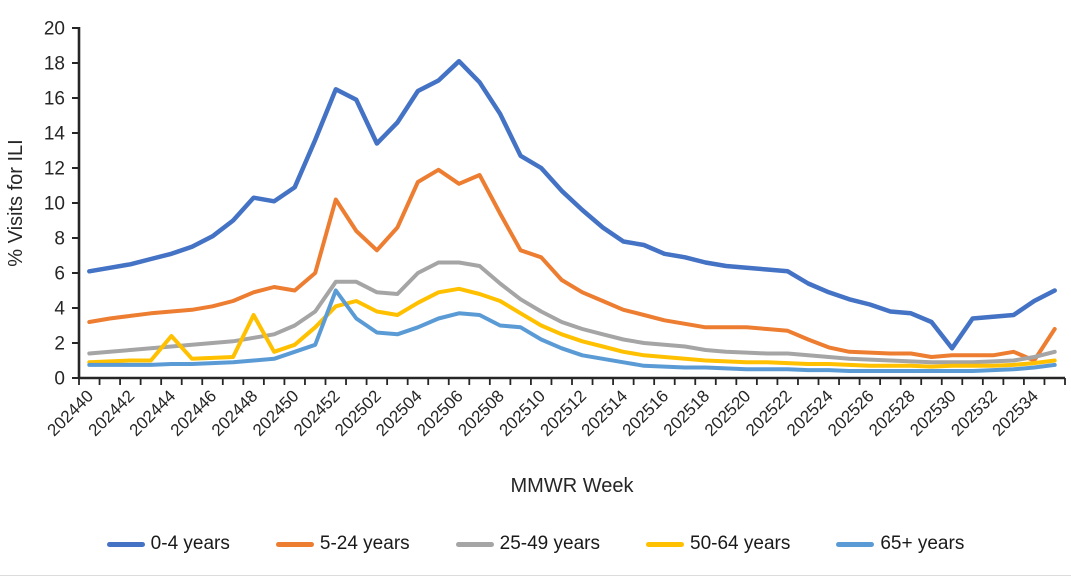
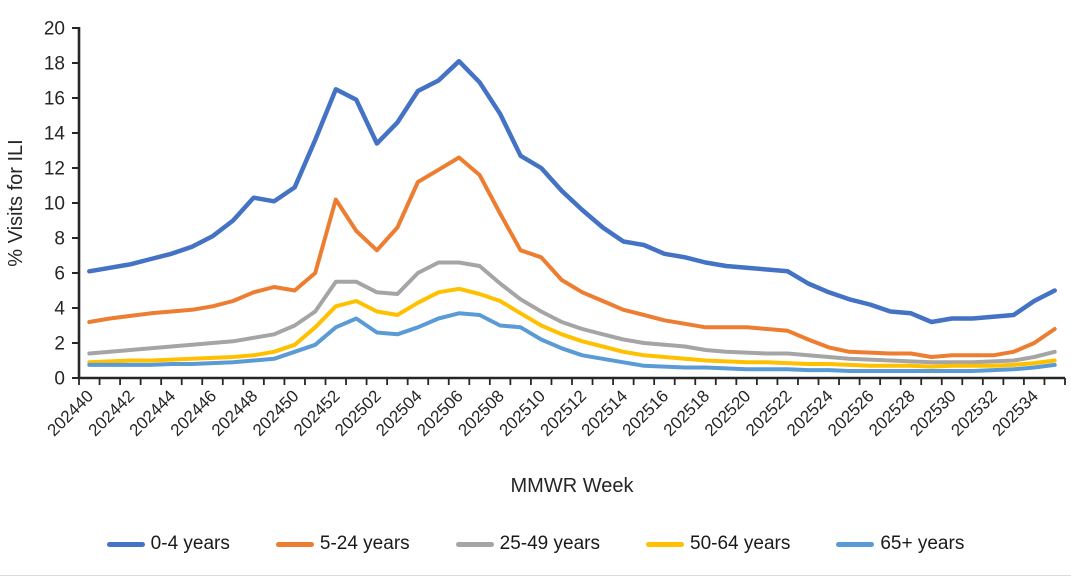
50-64 years/202444: 2.4 -> 1.1
50-64 years/202448: 3.6 -> 1.3
65+ years/202452: 5.0 -> 2.9
5-24 years/202506: 11.1 -> 12.6
0-4 years/202530: 1.7 -> 3.4
5-24 years/202534: 1.0 -> 2.0
